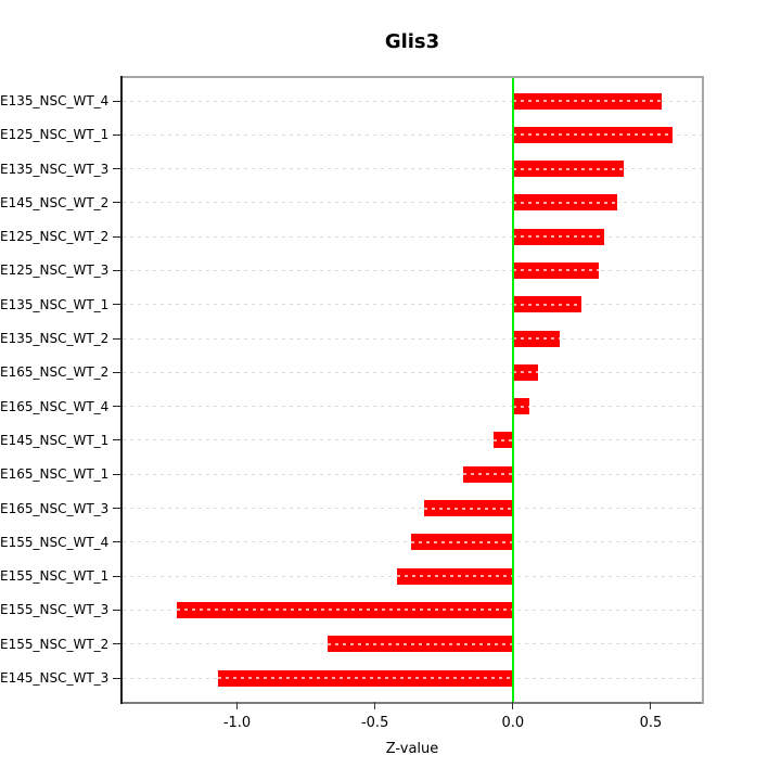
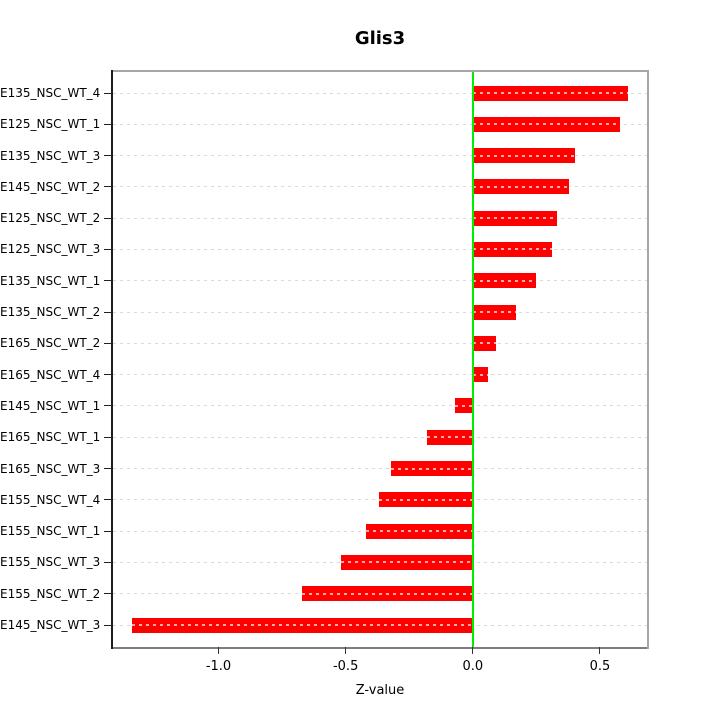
E135_NSC_WT_4: 0.54 -> 0.61
E155_NSC_WT_3: -1.22 -> -0.52
E145_NSC_WT_3: -1.07 -> -1.34
